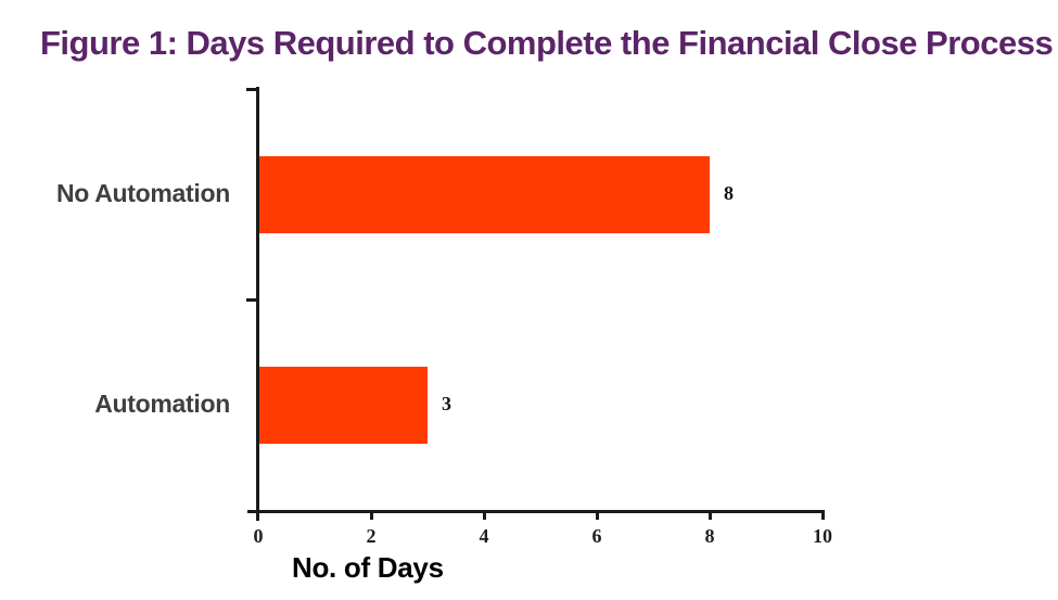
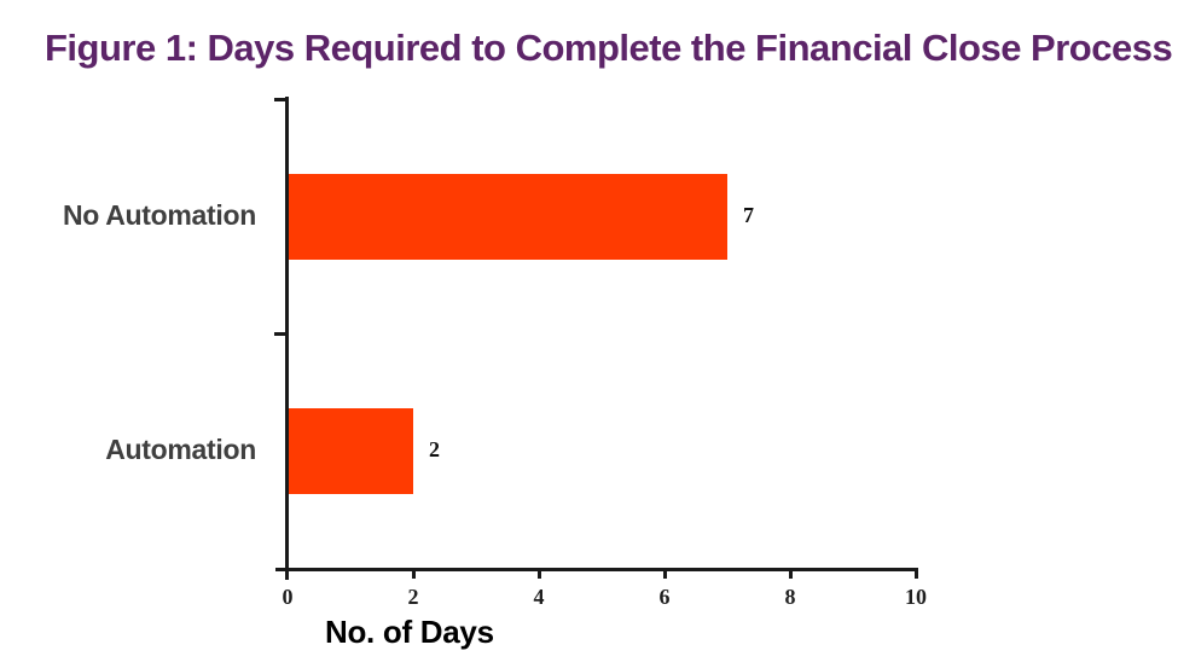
No Automation: 8 -> 7
Automation: 3 -> 2
